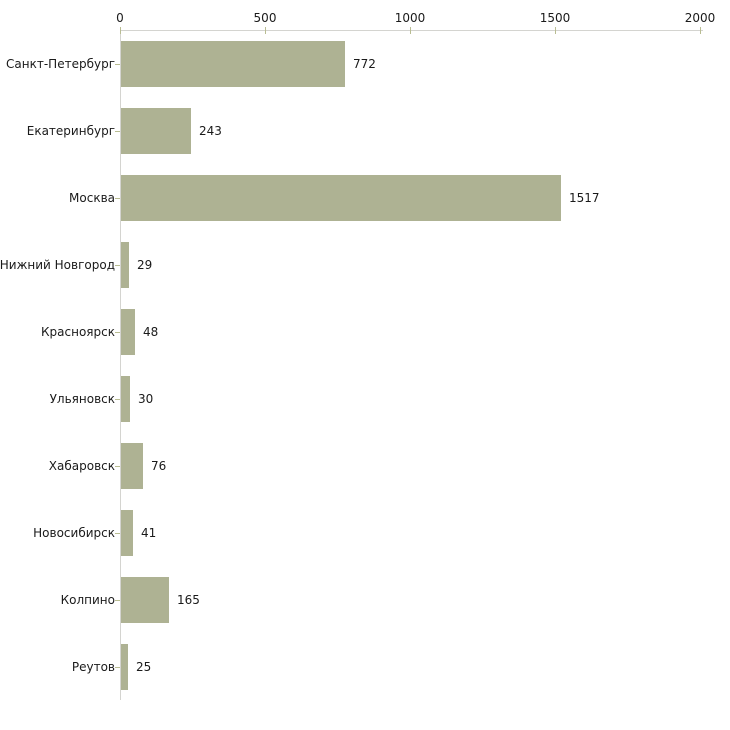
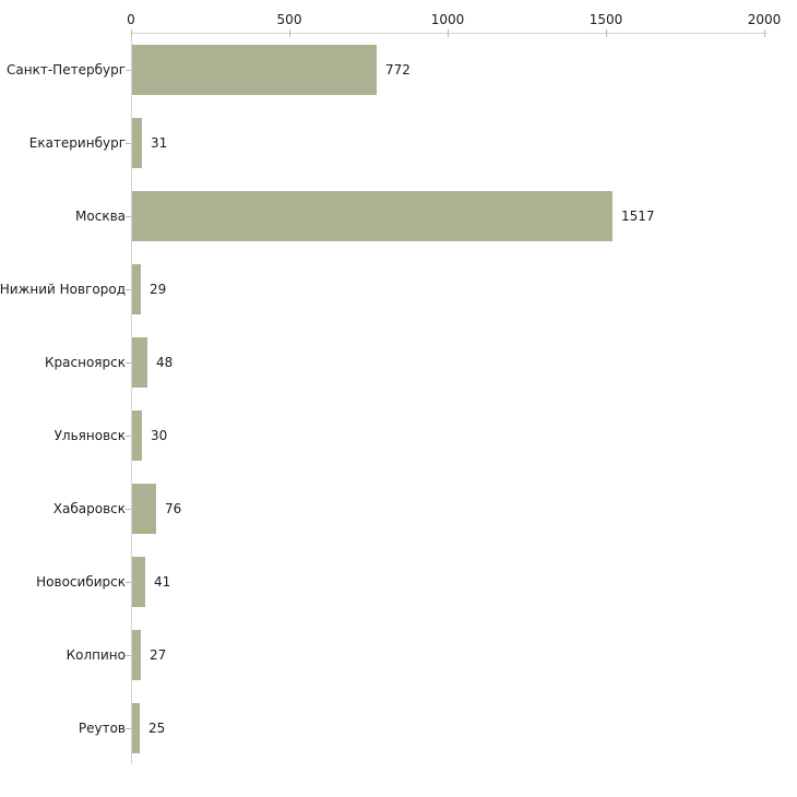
Екатеринбург: 243 -> 31
Колпино: 165 -> 27
